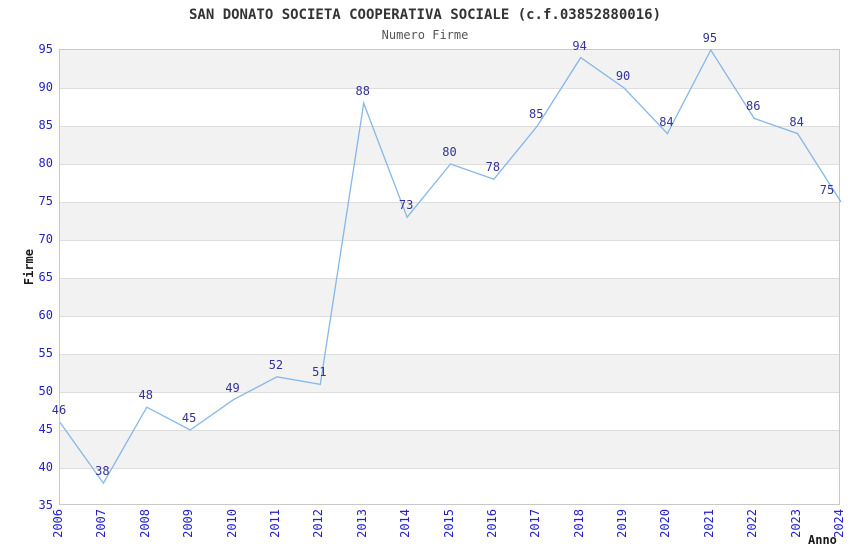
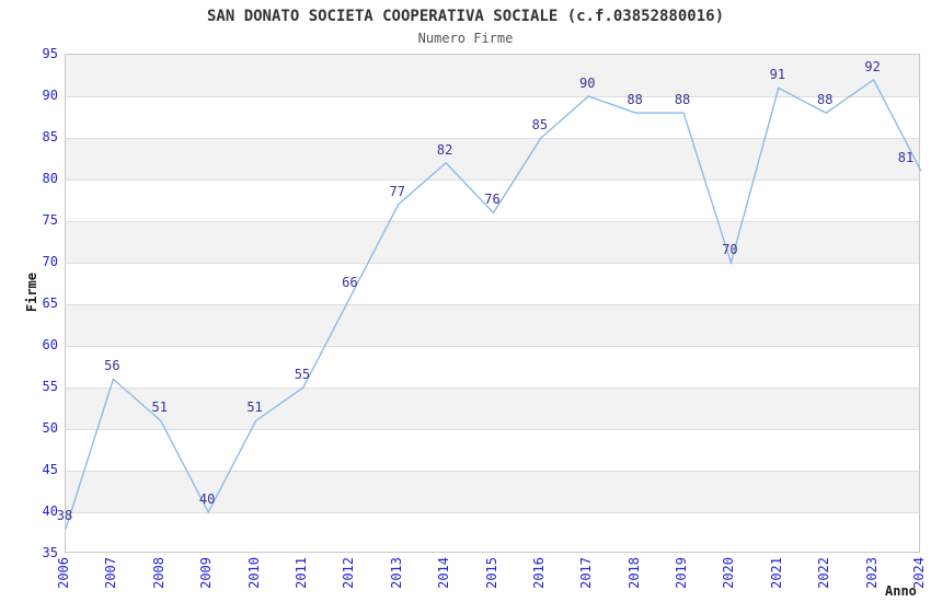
2006: 46 -> 38
2007: 38 -> 56
2008: 48 -> 51
2009: 45 -> 40
2010: 49 -> 51
2011: 52 -> 55
2012: 51 -> 66
2013: 88 -> 77
2014: 73 -> 82
2015: 80 -> 76
2016: 78 -> 85
2017: 85 -> 90
2018: 94 -> 88
2019: 90 -> 88
2020: 84 -> 70
2021: 95 -> 91
2022: 86 -> 88
2023: 84 -> 92
2024: 75 -> 81
